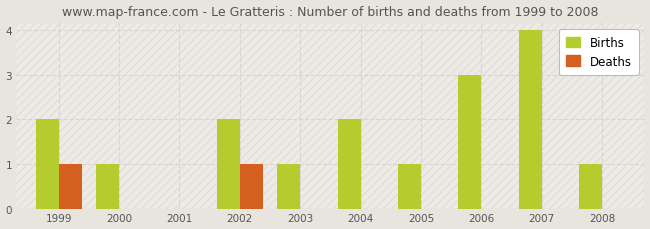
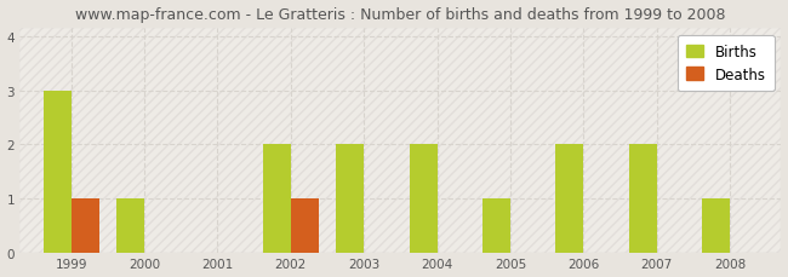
Births/1999: 2 -> 3
Births/2003: 1 -> 2
Births/2006: 3 -> 2
Births/2007: 4 -> 2
